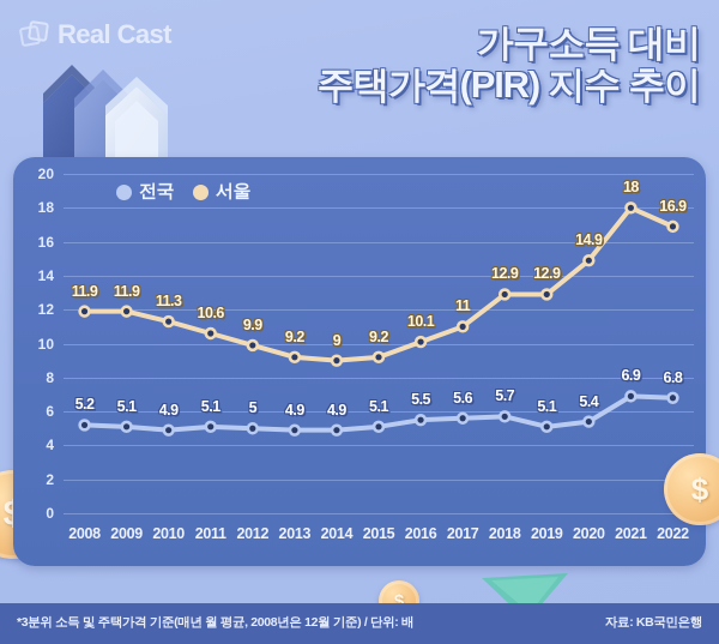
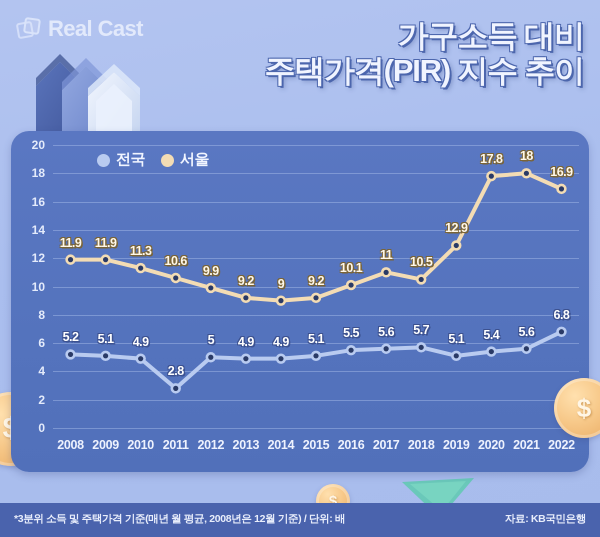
전국/2011: 5.1 -> 2.8
서울/2018: 12.9 -> 10.5
서울/2020: 14.9 -> 17.8
전국/2021: 6.9 -> 5.6
